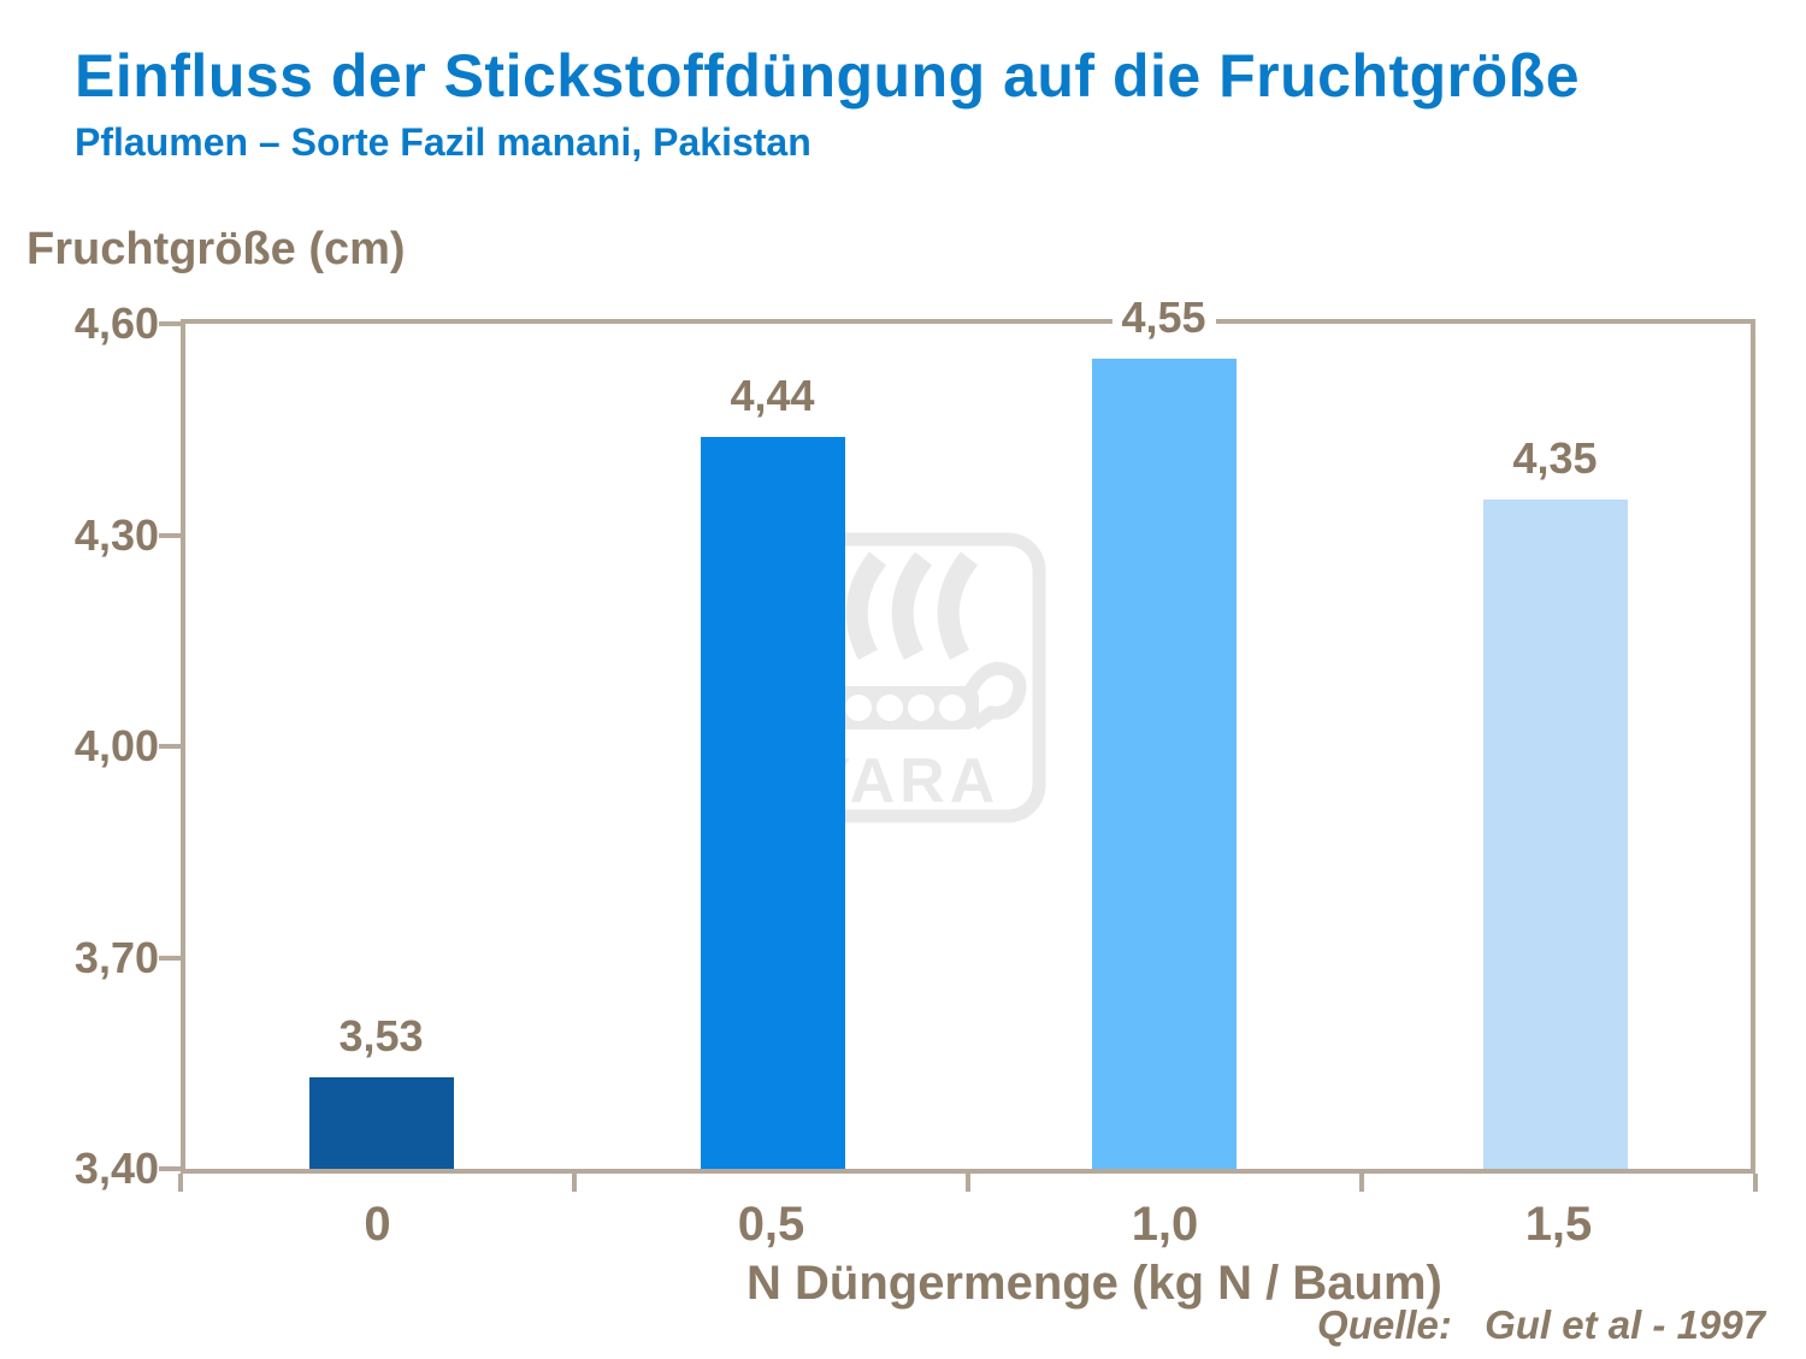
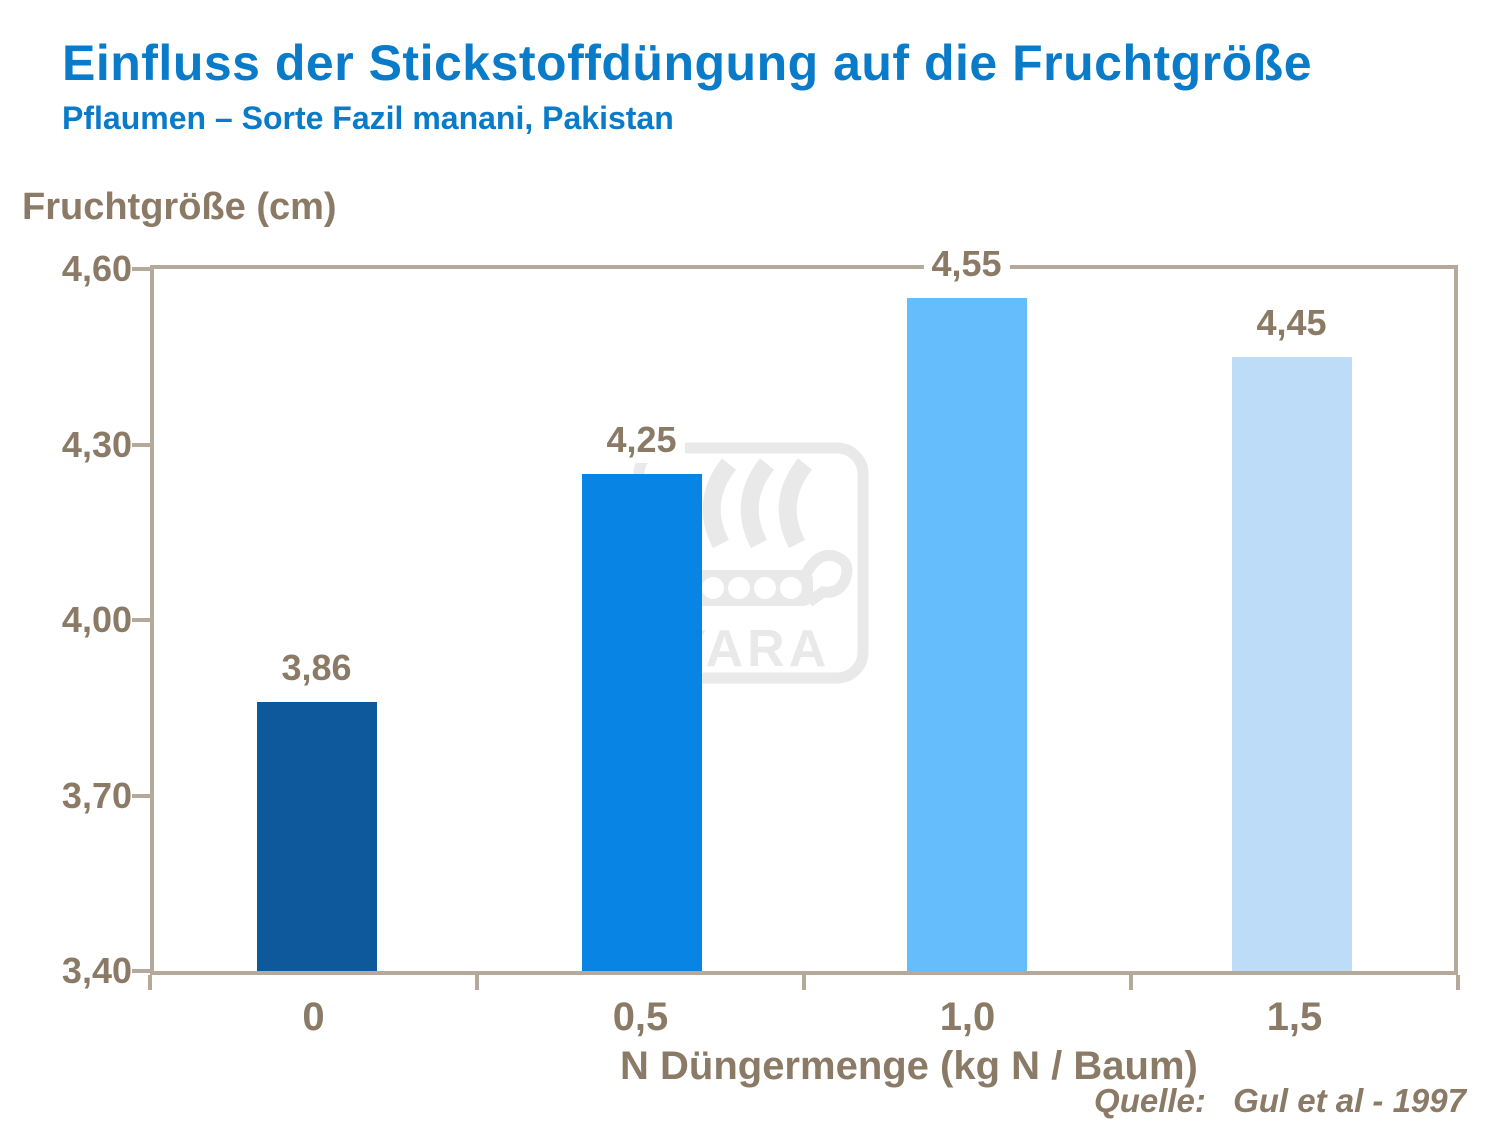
0: 3,53 -> 3,86
0,5: 4,44 -> 4,25
1,5: 4,35 -> 4,45
